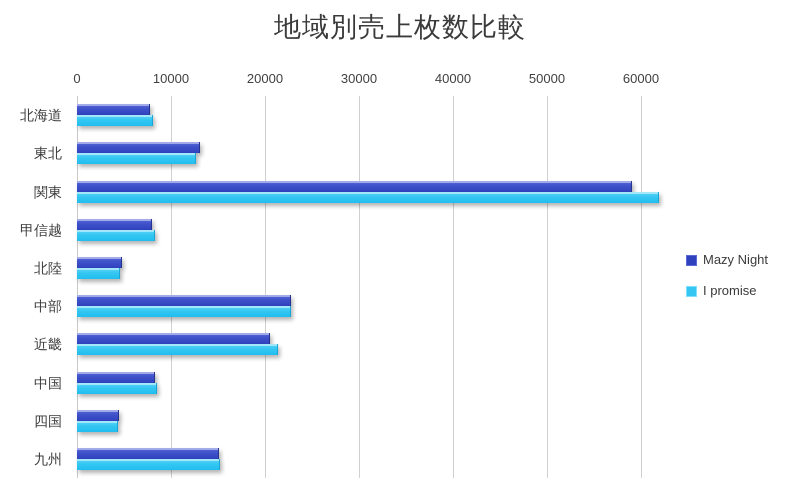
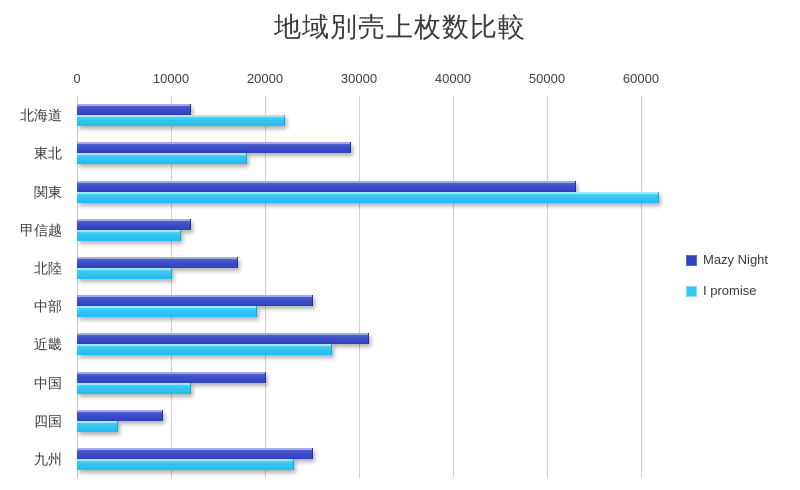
Mazy Night/北海道: 8000 -> 12000
I promise/北海道: 8000 -> 22000
Mazy Night/東北: 13000 -> 29000
I promise/東北: 13000 -> 18000
Mazy Night/関東: 59000 -> 53000
Mazy Night/甲信越: 8000 -> 12000
I promise/甲信越: 8000 -> 11000
Mazy Night/北陸: 5000 -> 17000
I promise/北陸: 4000 -> 10000
Mazy Night/中部: 23000 -> 25000
I promise/中部: 23000 -> 19000
Mazy Night/近畿: 20000 -> 31000
I promise/近畿: 21000 -> 27000
Mazy Night/中国: 8000 -> 20000
I promise/中国: 8000 -> 12000
Mazy Night/四国: 4000 -> 9000
Mazy Night/九州: 15000 -> 25000
I promise/九州: 15000 -> 23000
